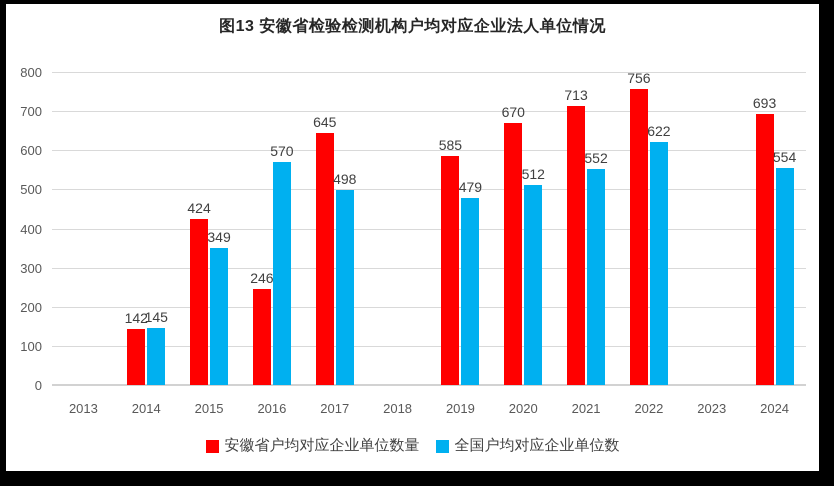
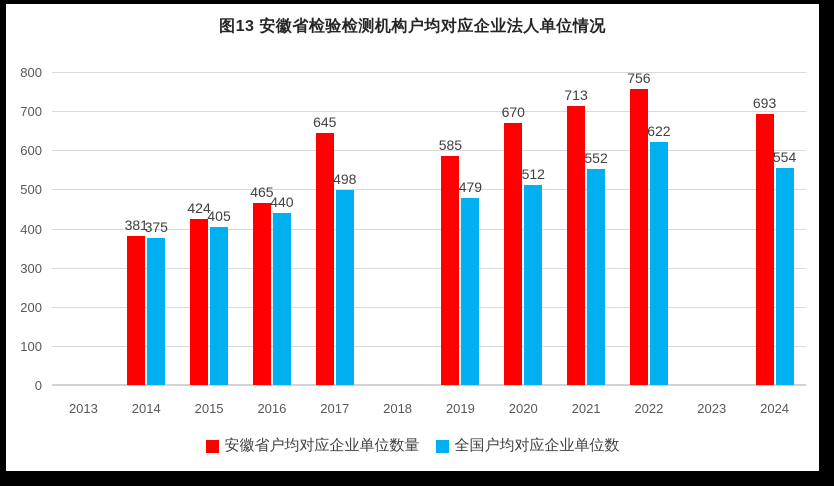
安徽省户均对应企业单位数量/2014: 142 -> 381
全国户均对应企业单位数/2014: 145 -> 375
全国户均对应企业单位数/2015: 349 -> 405
安徽省户均对应企业单位数量/2016: 246 -> 465
全国户均对应企业单位数/2016: 570 -> 440
